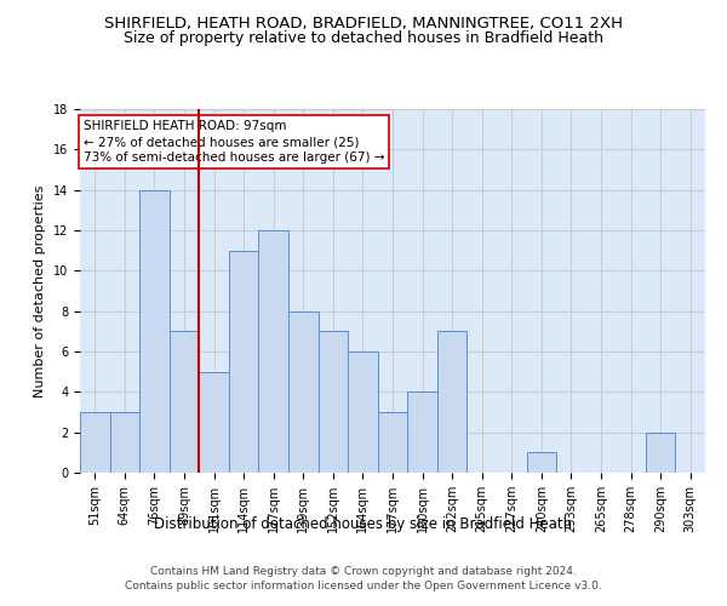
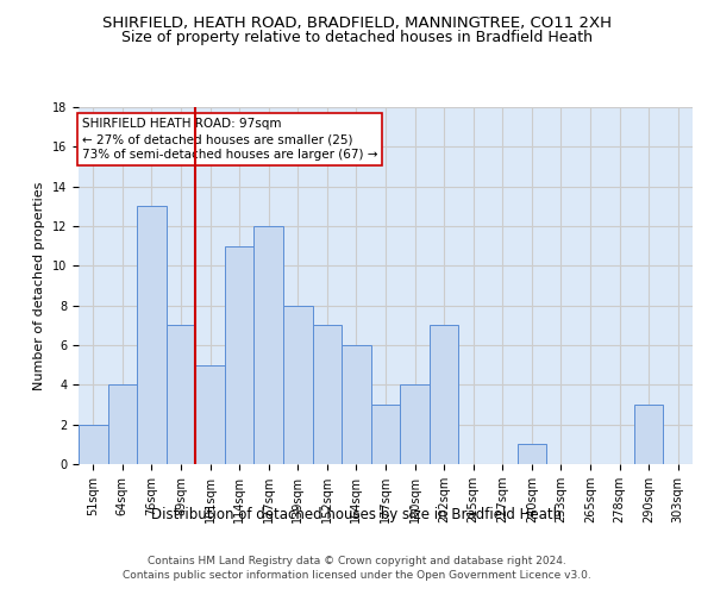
51sqm: 3 -> 2
64sqm: 3 -> 4
76sqm: 14 -> 13
290sqm: 2 -> 3
